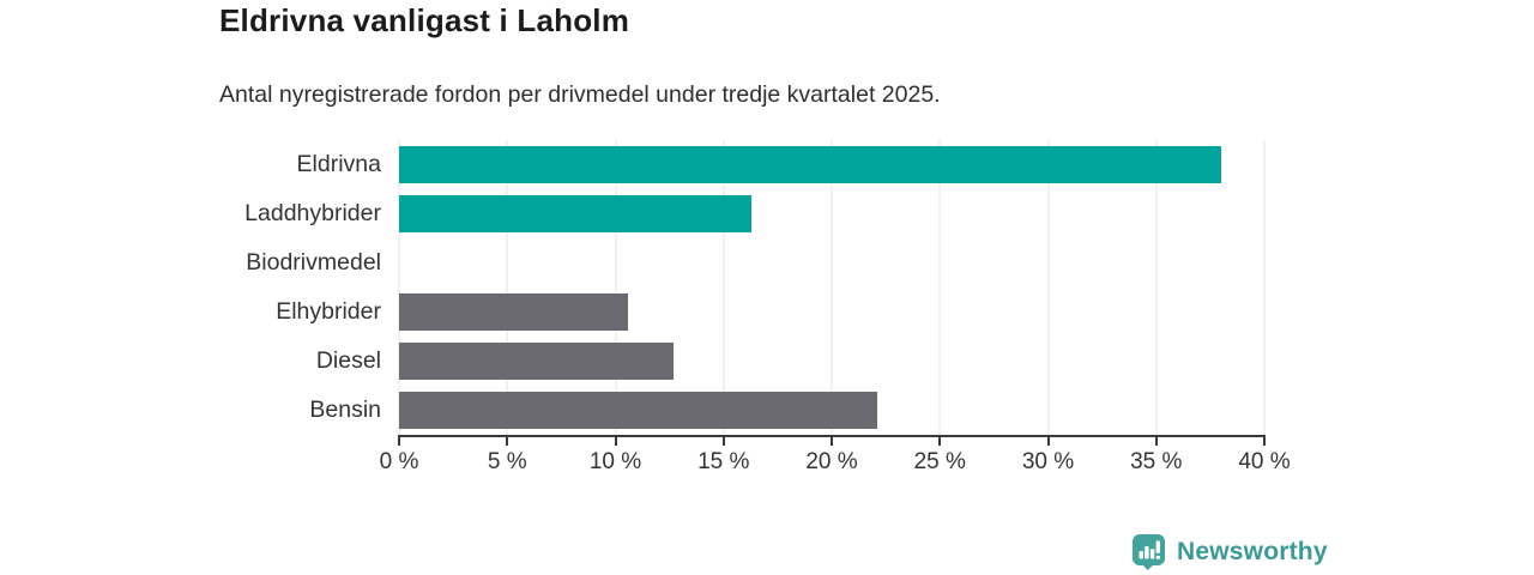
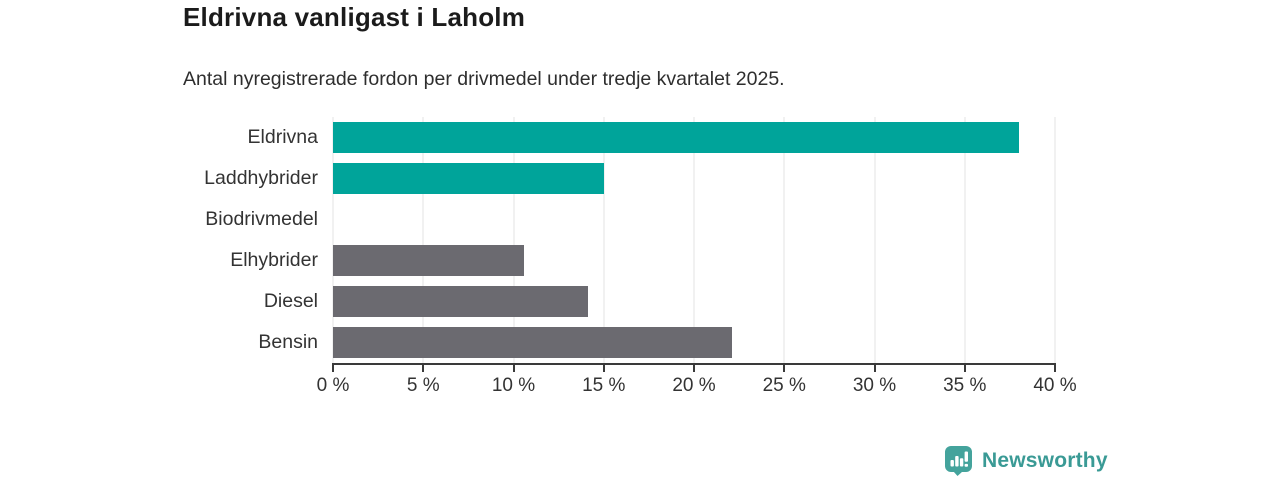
Laddhybrider: 16.3% -> 15.0%
Diesel: 12.7% -> 14.1%
